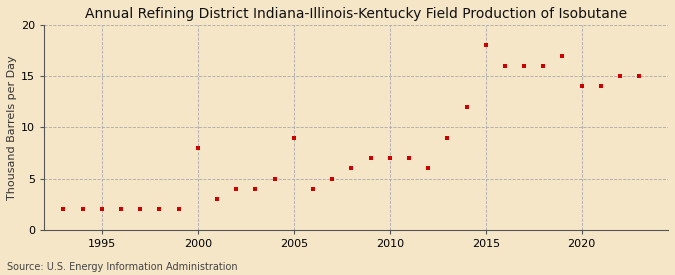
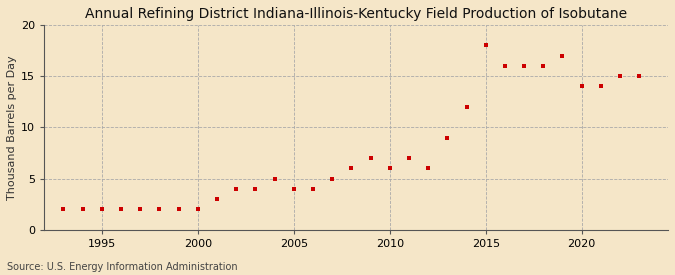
2000: 8 -> 2
2005: 9 -> 4
2010: 7 -> 6
